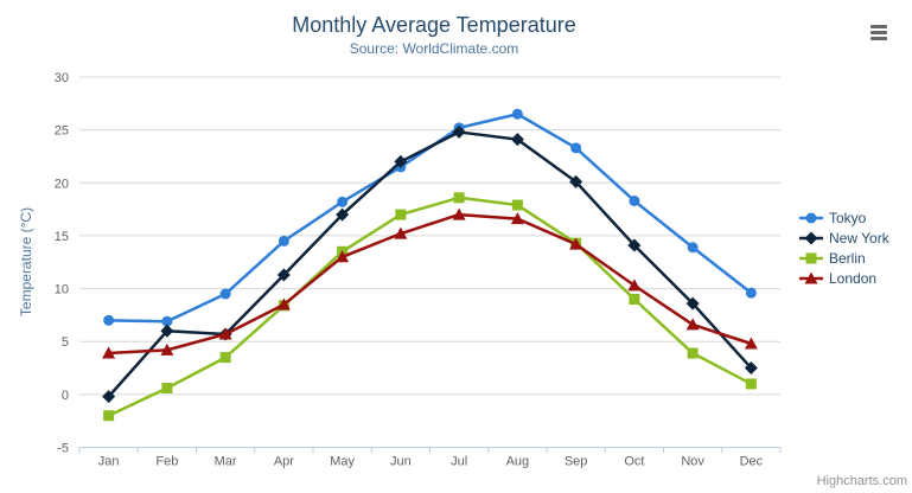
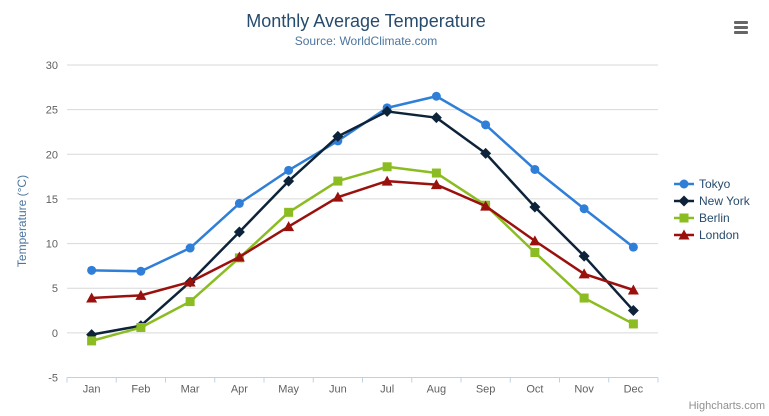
Berlin/Jan: -2 -> -1
New York/Feb: 6 -> 1
London/May: 13 -> 12
